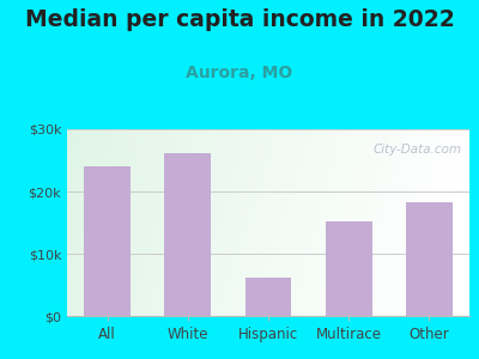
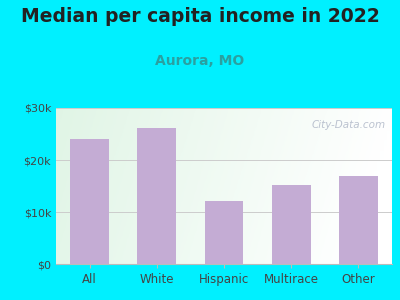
Hispanic: $6.2k -> $12.2k
Other: $18.2k -> $17.0k
